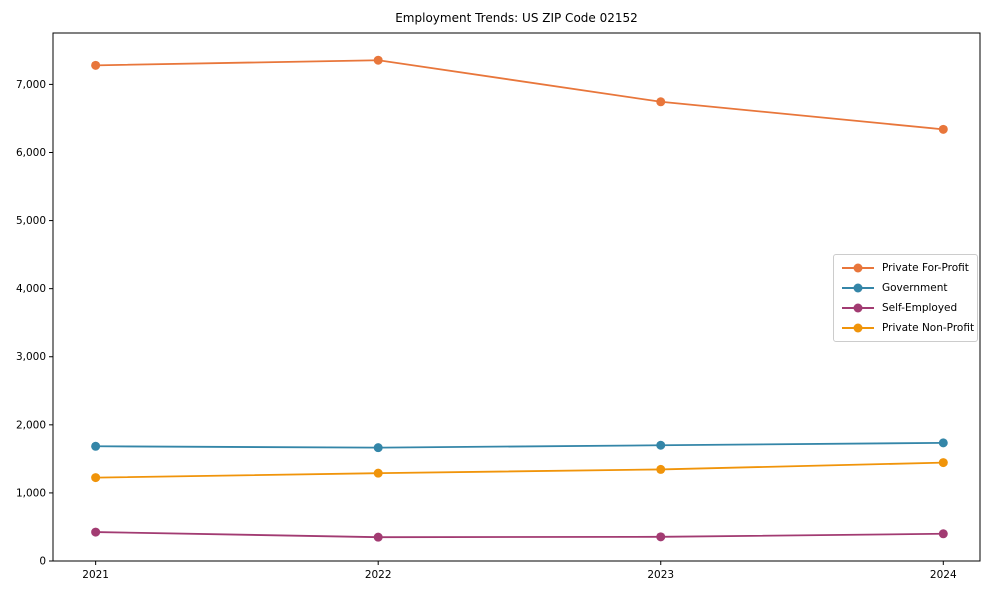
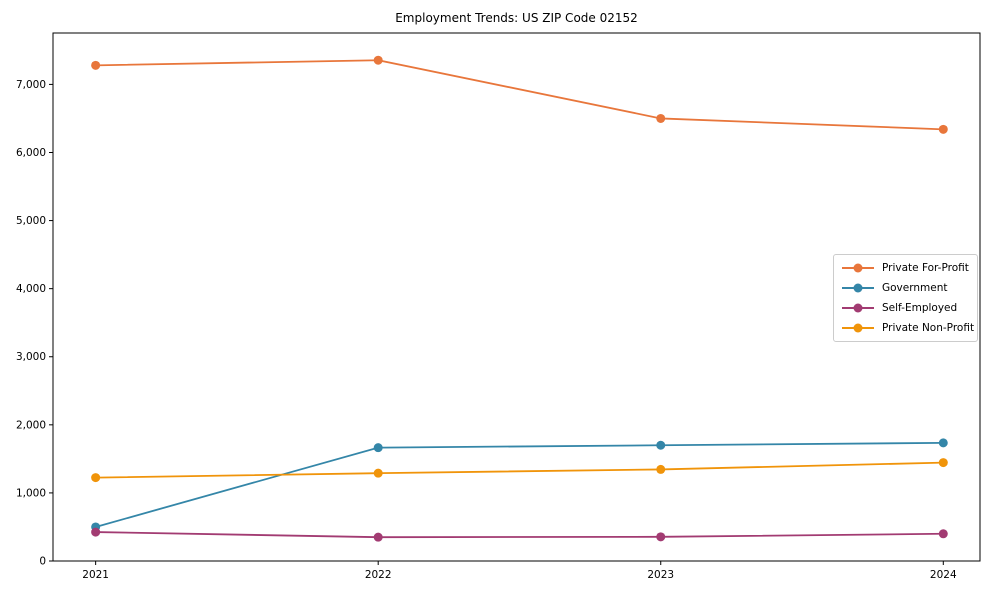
Government/2021: 1700 -> 500
Private For-Profit/2023: 6700 -> 6500
